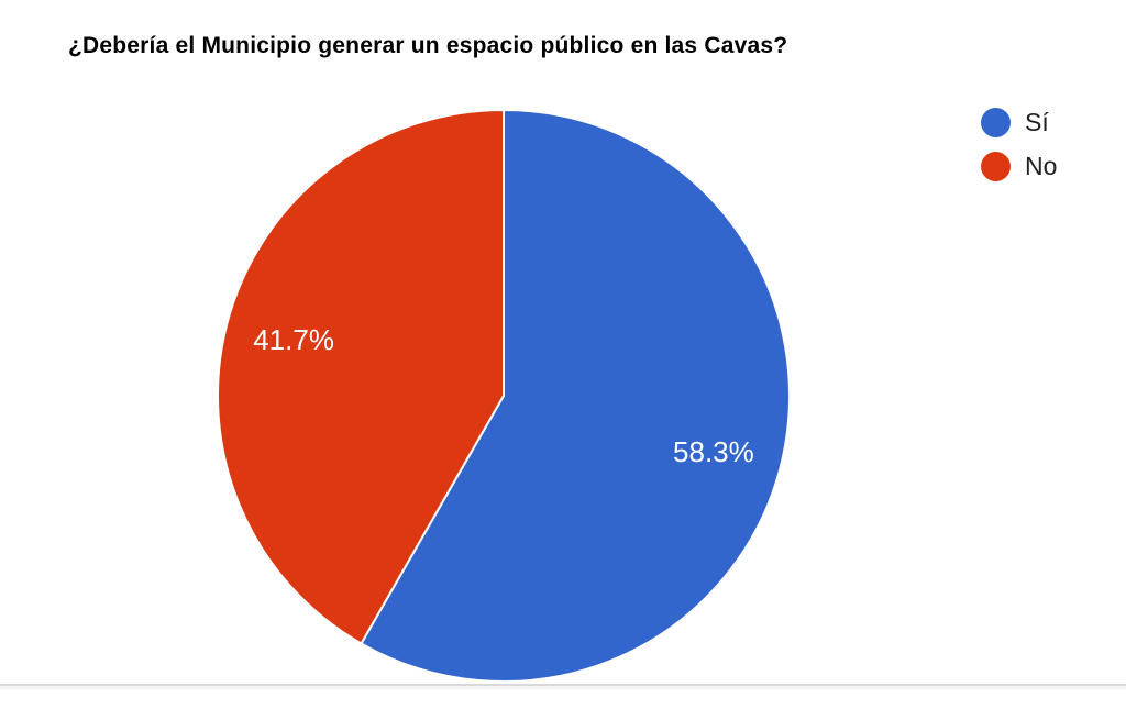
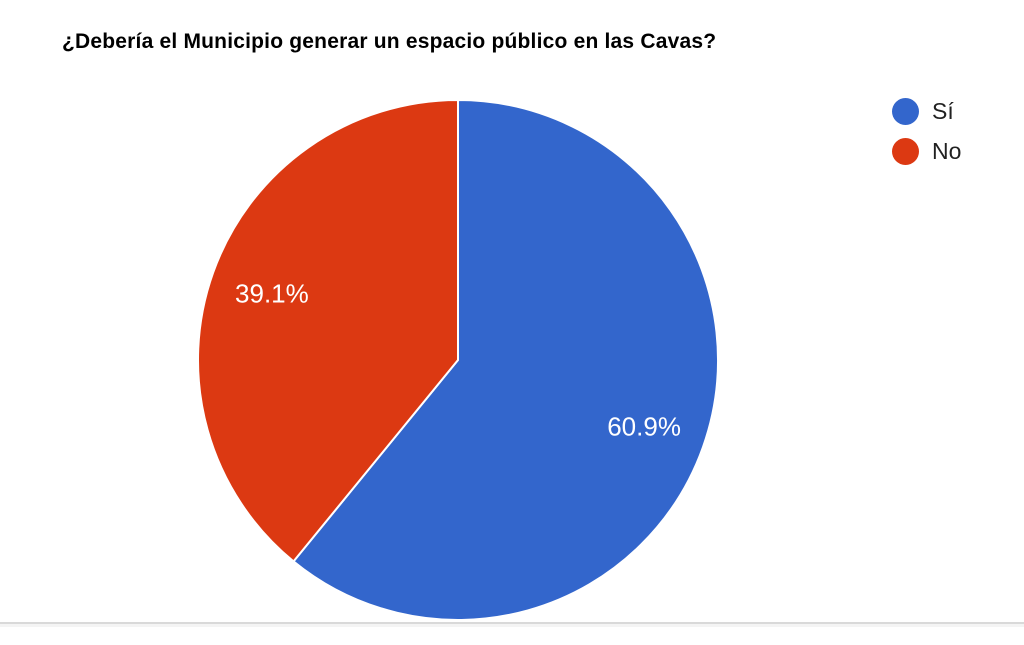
Sí: 58.3% -> 60.9%
No: 41.7% -> 39.1%
